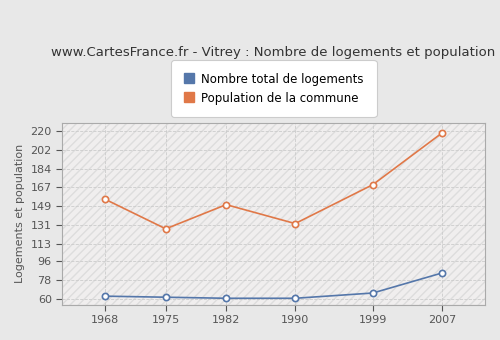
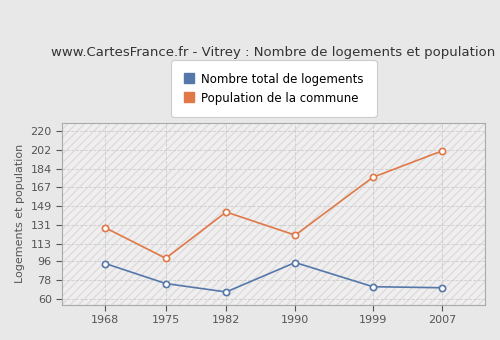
Nombre total de logements/1968: 63 -> 94
Population de la commune/1968: 155 -> 128
Nombre total de logements/1975: 62 -> 75
Population de la commune/1975: 127 -> 99
Nombre total de logements/1982: 61 -> 67
Population de la commune/1982: 150 -> 143
Nombre total de logements/1990: 61 -> 95
Population de la commune/1990: 132 -> 121
Nombre total de logements/1999: 66 -> 72
Population de la commune/1999: 169 -> 176
Nombre total de logements/2007: 85 -> 71
Population de la commune/2007: 218 -> 201
